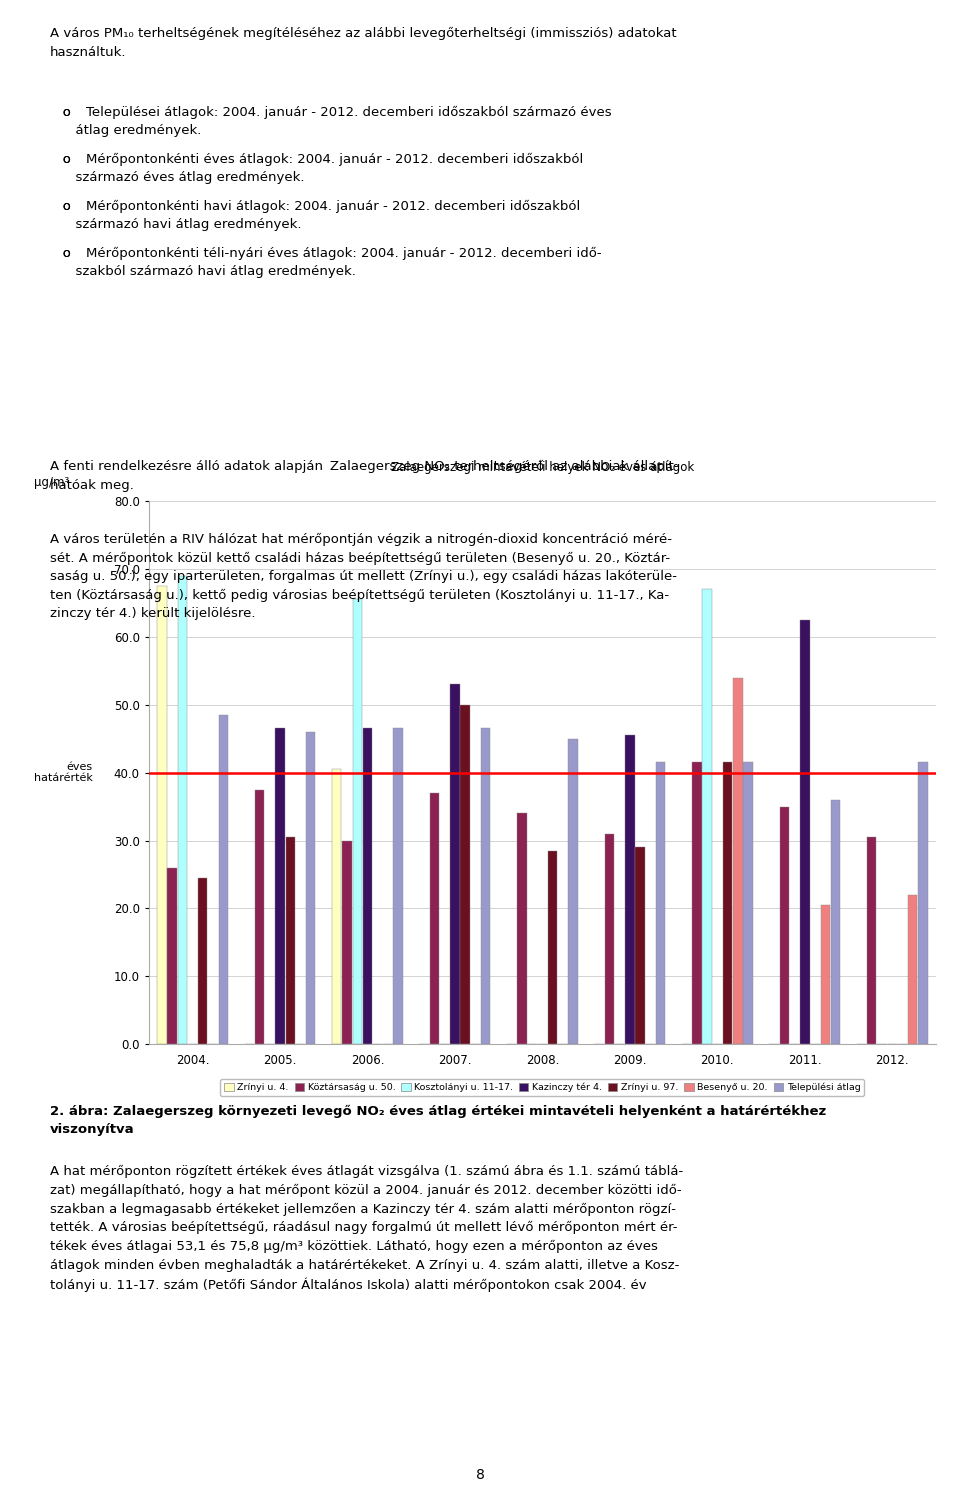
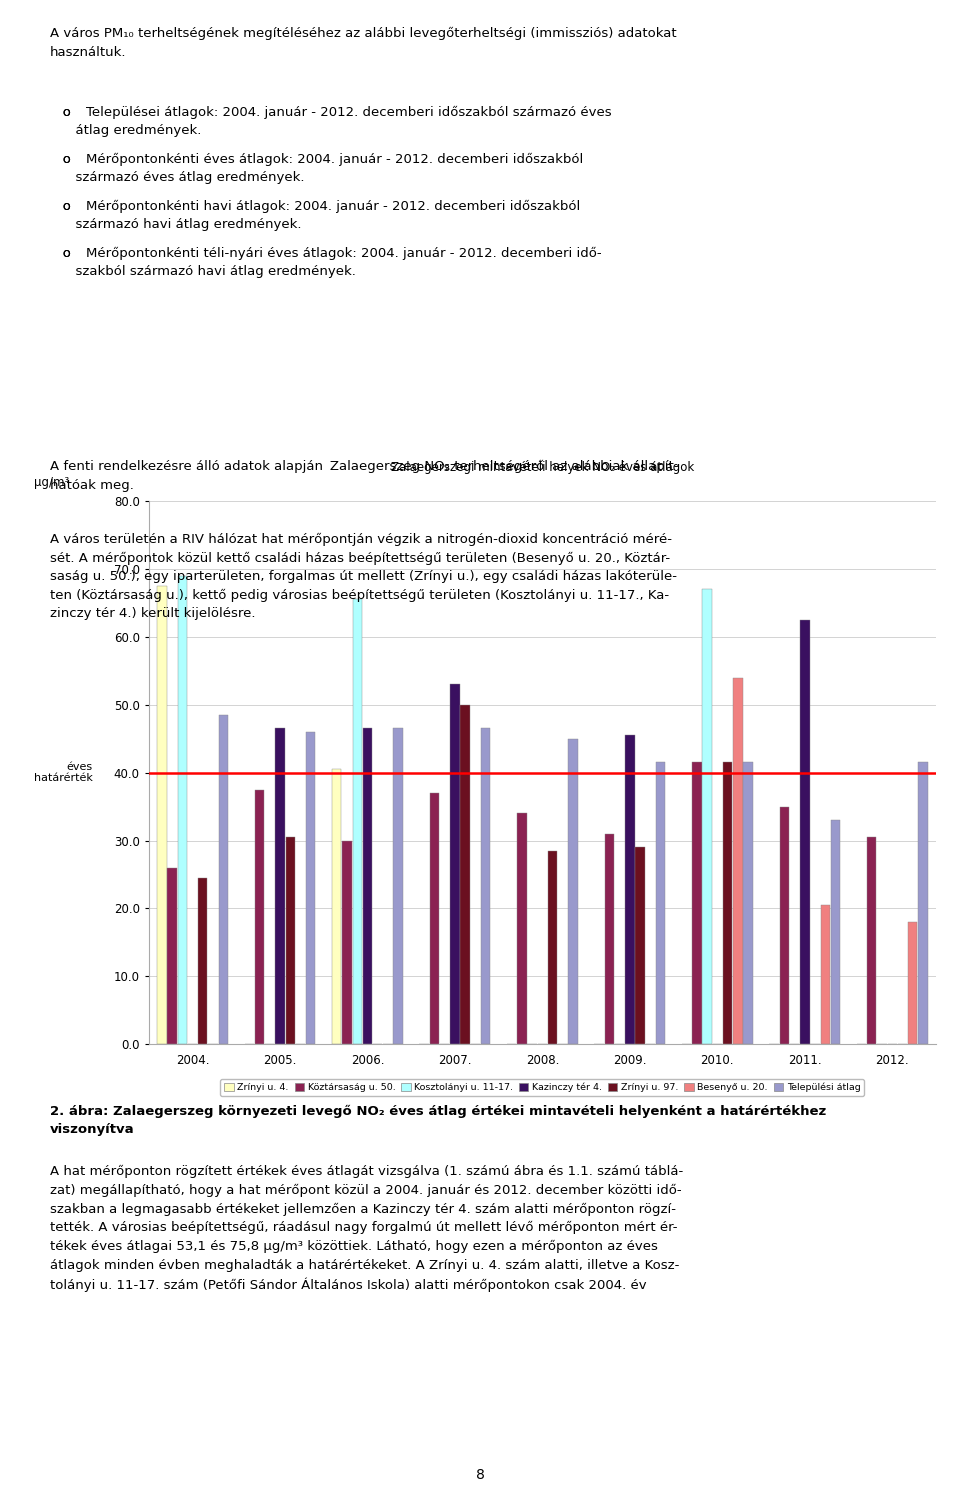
Települési átlag/2011.: 36.0 -> 33.0
Besenyő u. 20./2012.: 22.0 -> 18.0
